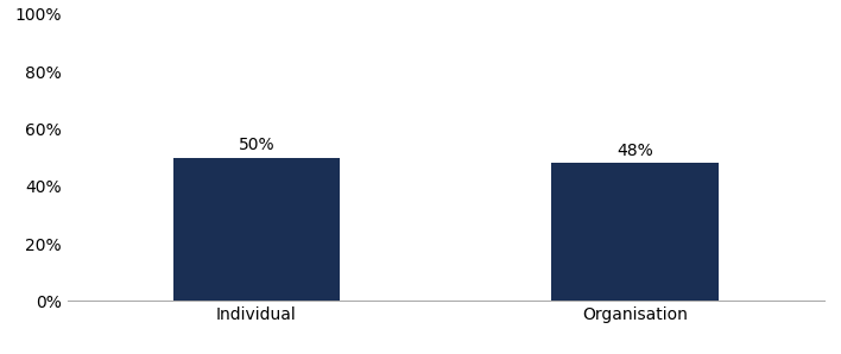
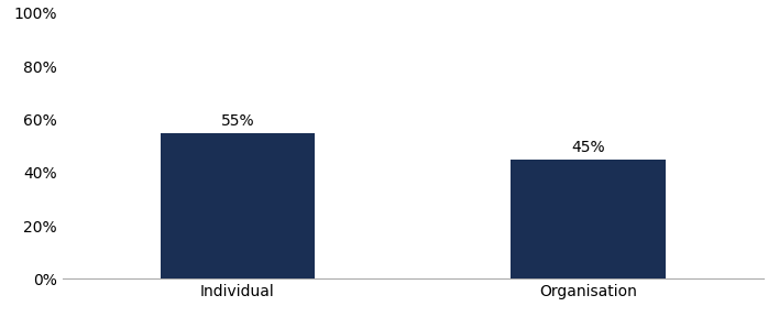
Individual: 50% -> 55%
Organisation: 48% -> 45%
